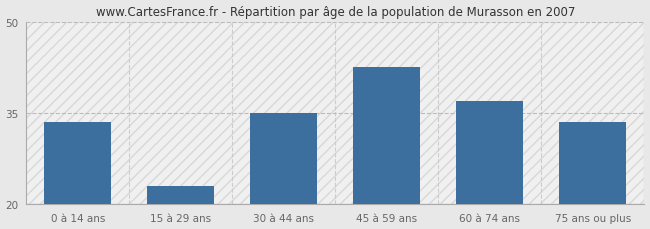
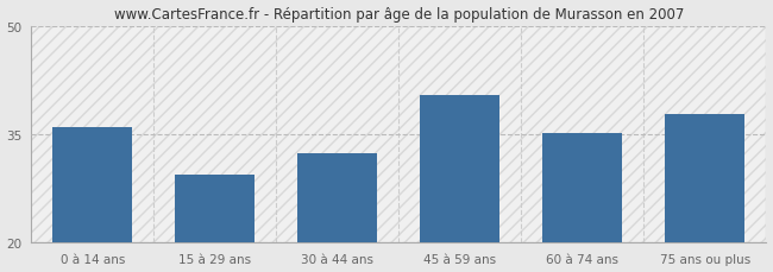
0 à 14 ans: 33.5 -> 36.0
15 à 29 ans: 23.0 -> 29.4
30 à 44 ans: 35.0 -> 32.4
45 à 59 ans: 42.5 -> 40.4
60 à 74 ans: 37.0 -> 35.2
75 ans ou plus: 33.5 -> 37.8
